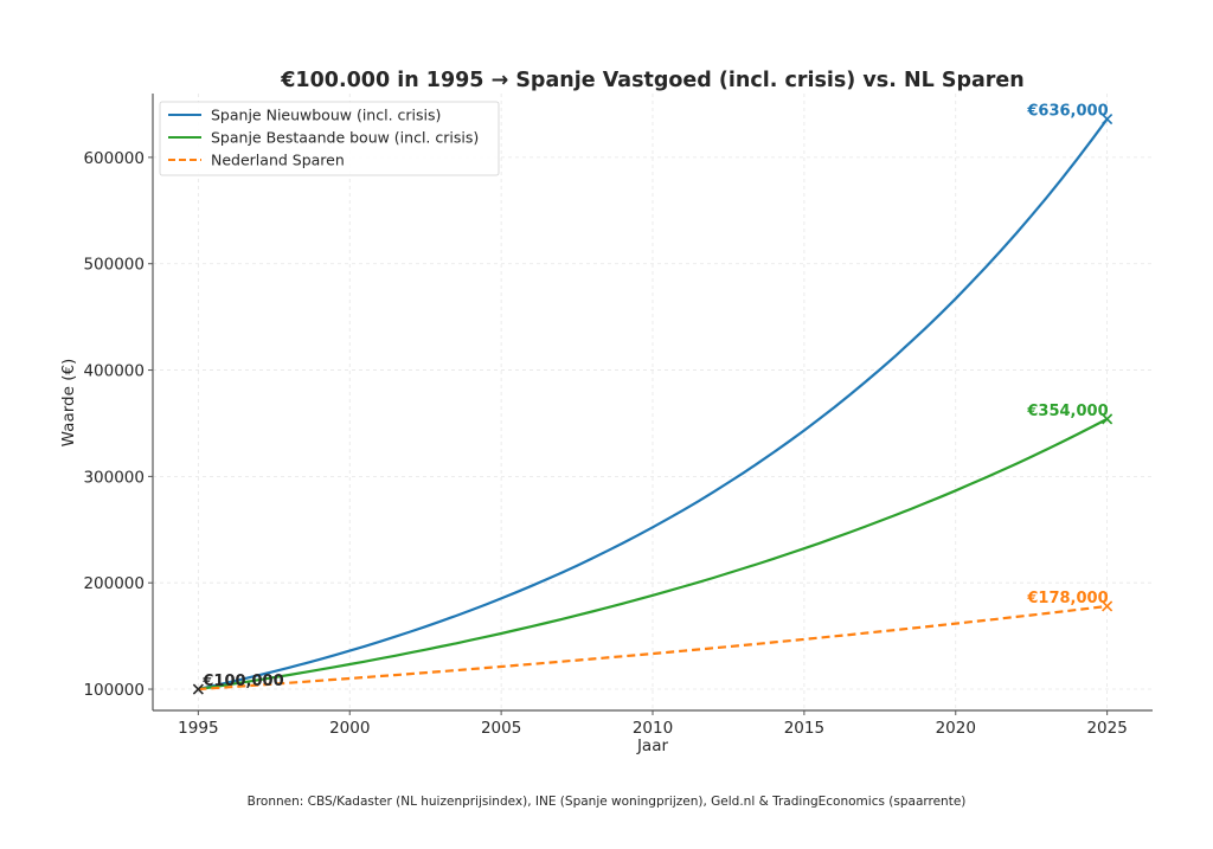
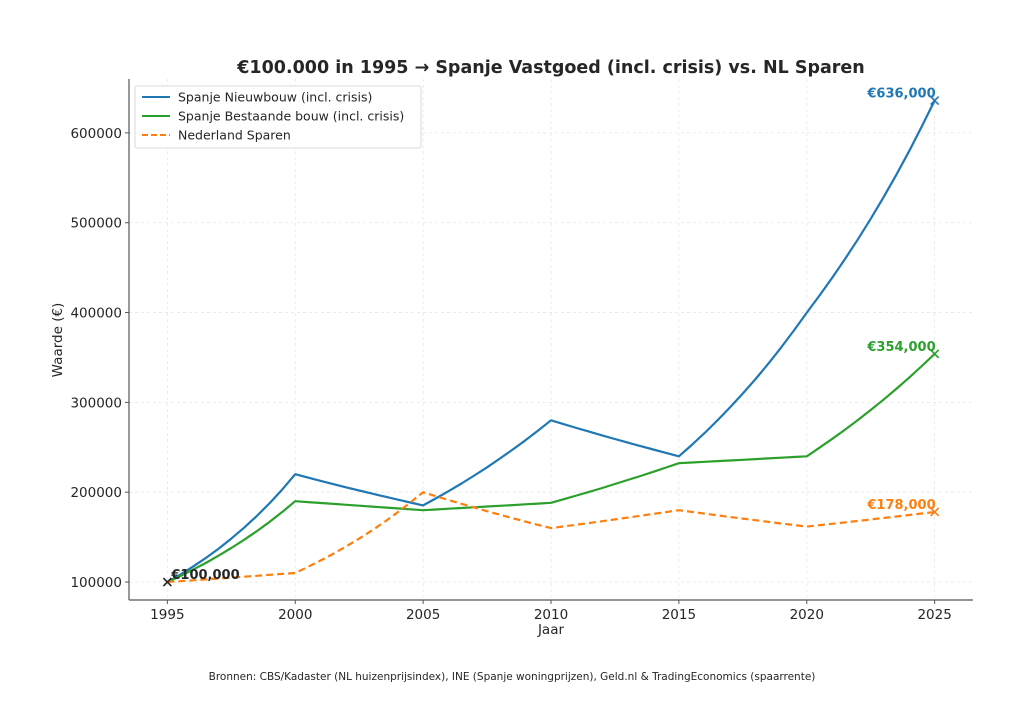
Spanje Nieuwbouw (incl. crisis)/2000: 140000 -> 220000
Spanje Bestaande bouw (incl. crisis)/2000: 120000 -> 190000
Spanje Bestaande bouw (incl. crisis)/2005: 150000 -> 180000
Nederland Sparen/2005: 120000 -> 200000
Spanje Nieuwbouw (incl. crisis)/2010: 250000 -> 280000
Nederland Sparen/2010: 130000 -> 160000
Spanje Nieuwbouw (incl. crisis)/2015: 340000 -> 240000
Nederland Sparen/2015: 150000 -> 180000
Spanje Nieuwbouw (incl. crisis)/2020: 470000 -> 400000
Spanje Bestaande bouw (incl. crisis)/2020: 290000 -> 240000
